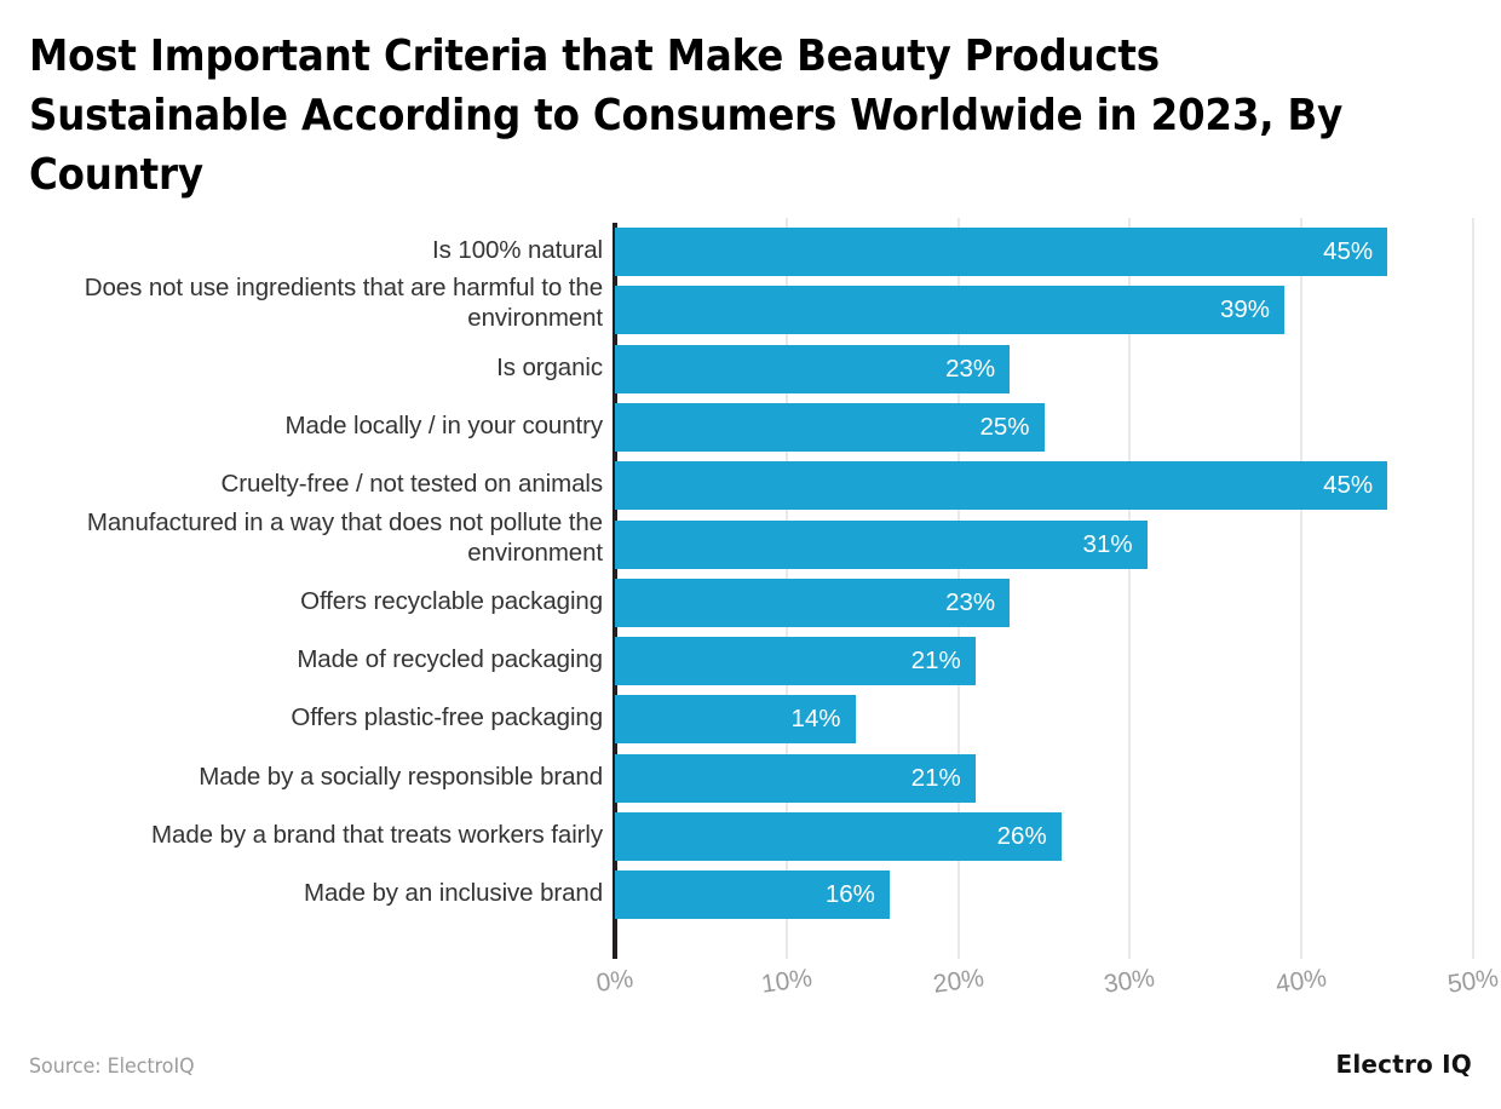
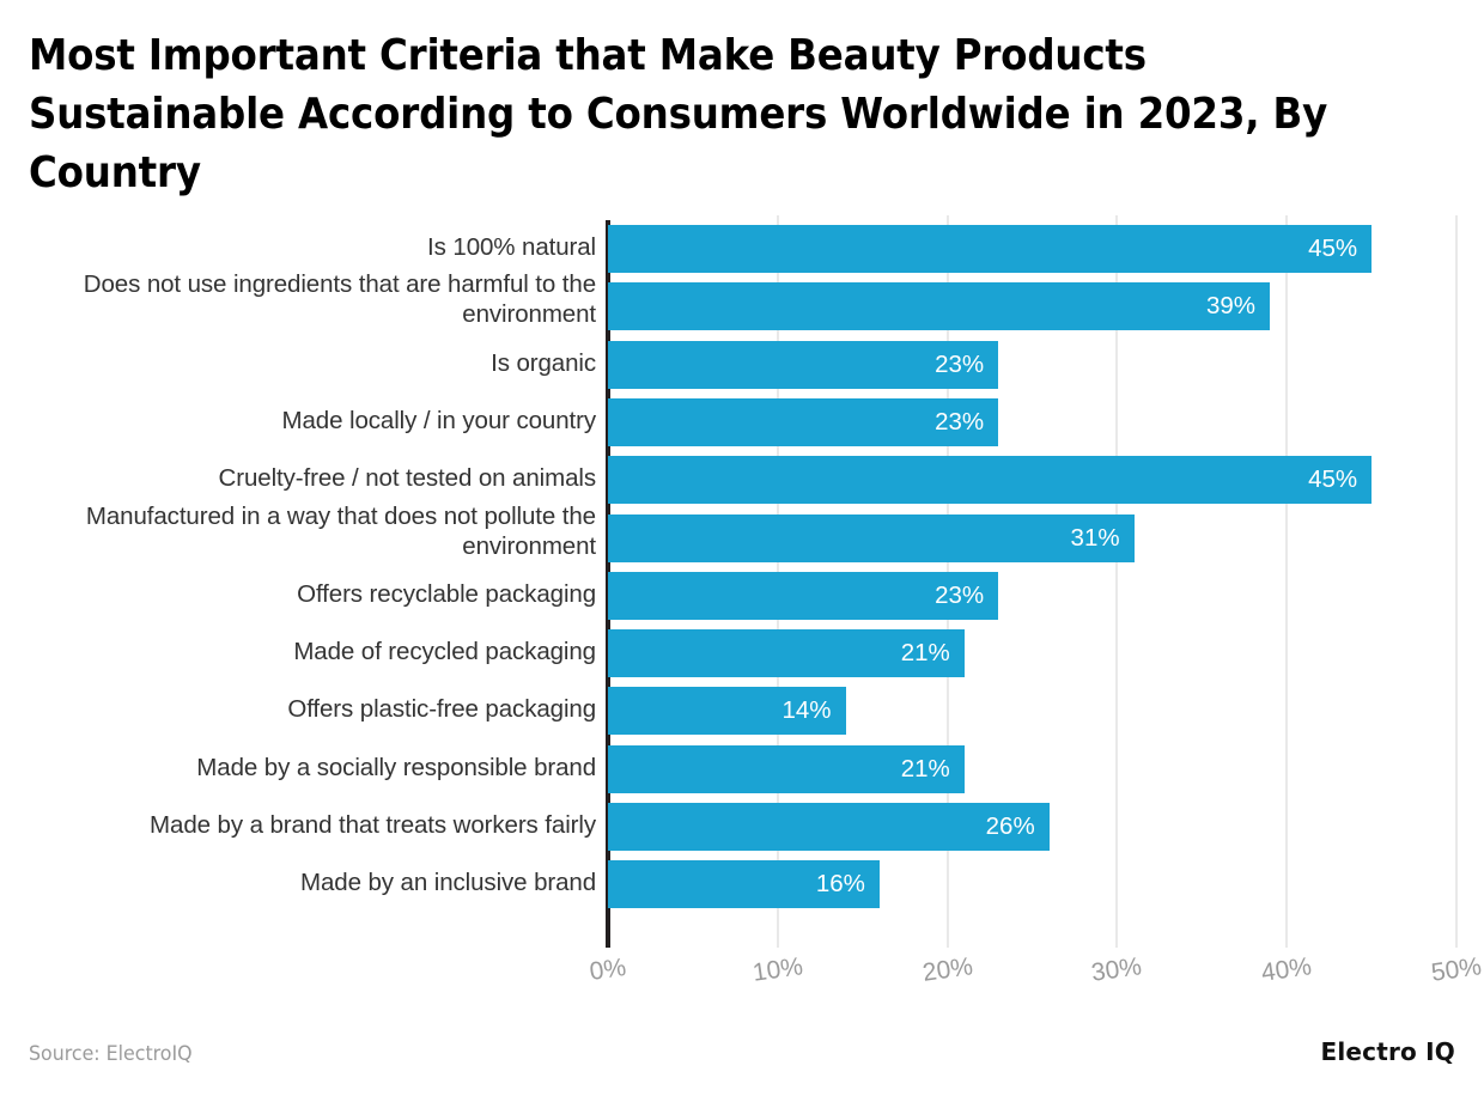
Made locally / in your country: 25% -> 23%
